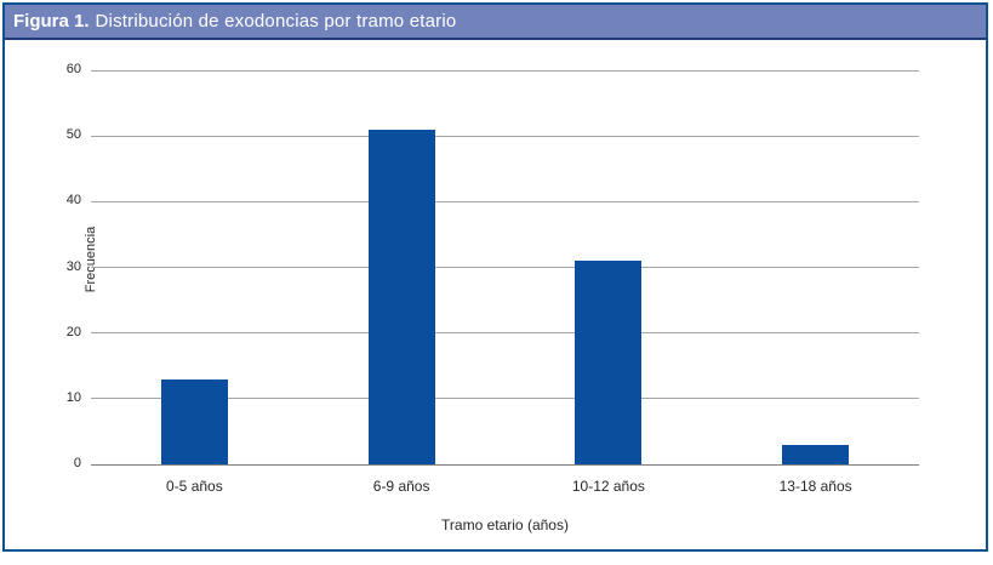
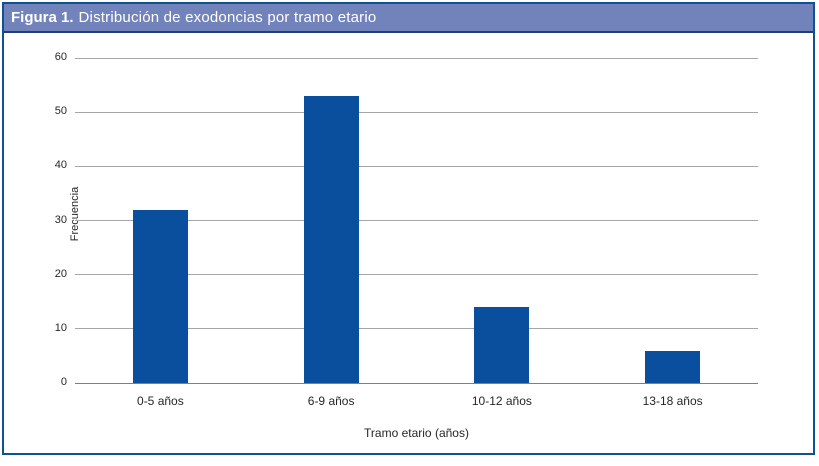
0-5 años: 13 -> 32
6-9 años: 51 -> 53
10-12 años: 31 -> 14
13-18 años: 3 -> 6
